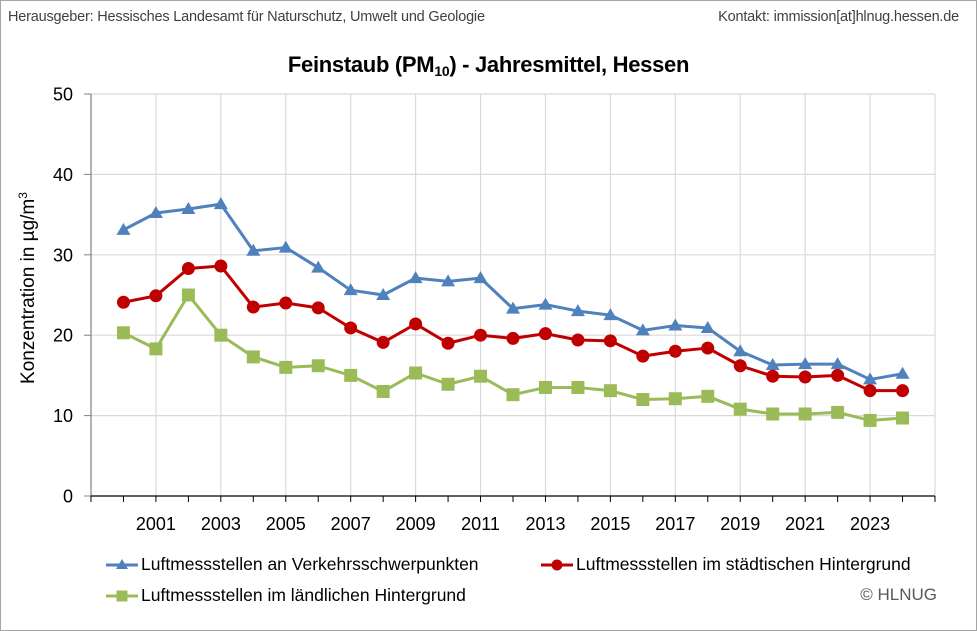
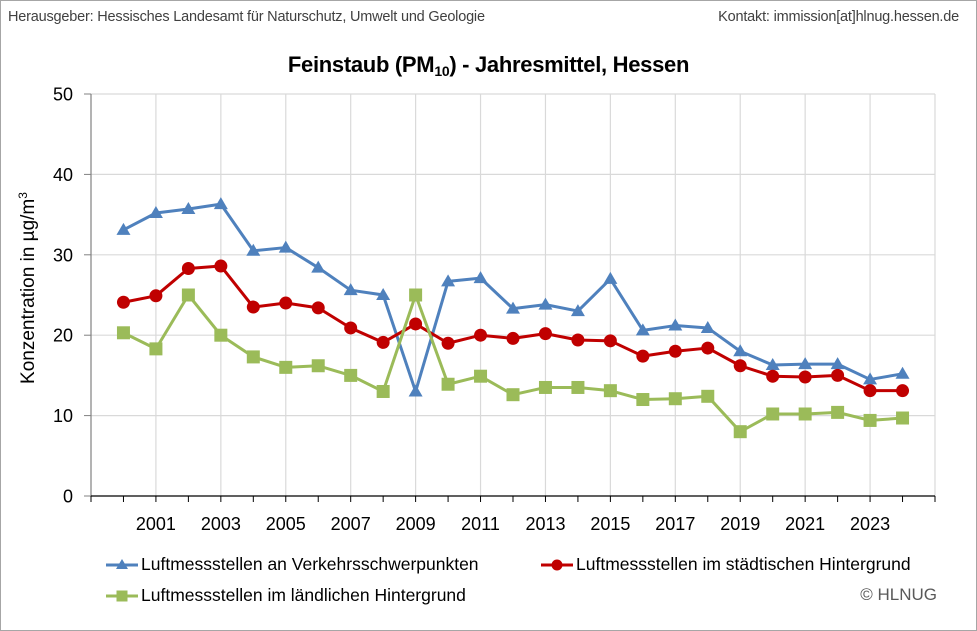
Luftmessstellen an Verkehrsschwerpunkten/2009: 27 -> 13
Luftmessstellen im ländlichen Hintergrund/2009: 15 -> 25
Luftmessstellen an Verkehrsschwerpunkten/2015: 22 -> 27
Luftmessstellen im ländlichen Hintergrund/2019: 11 -> 8
